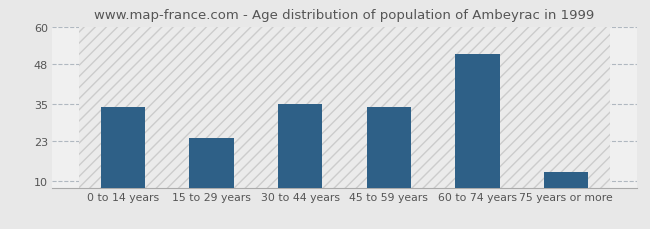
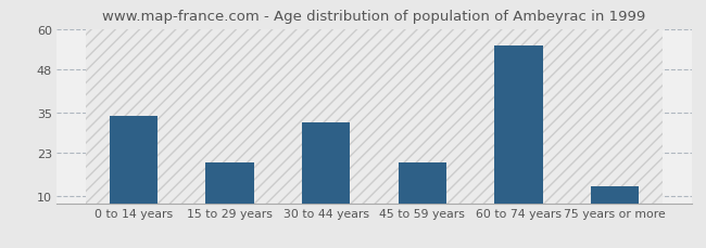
15 to 29 years: 24 -> 20
30 to 44 years: 35 -> 32
45 to 59 years: 34 -> 20
60 to 74 years: 51 -> 55
